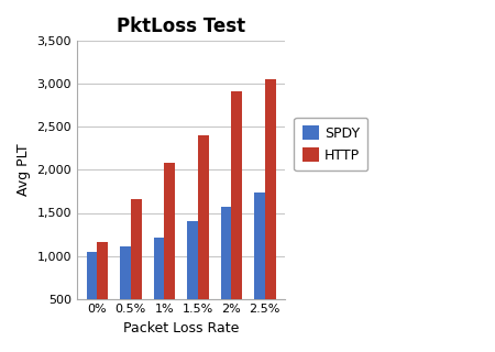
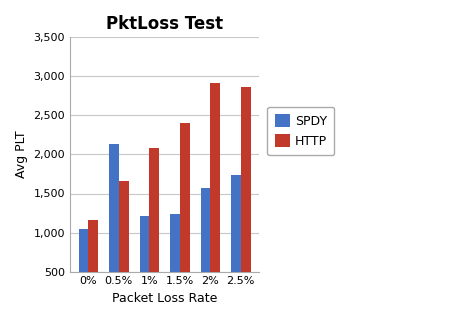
SPDY/0.5%: 1,110 -> 2,140
SPDY/1.5%: 1,400 -> 1,240
HTTP/2.5%: 3,060 -> 2,860
